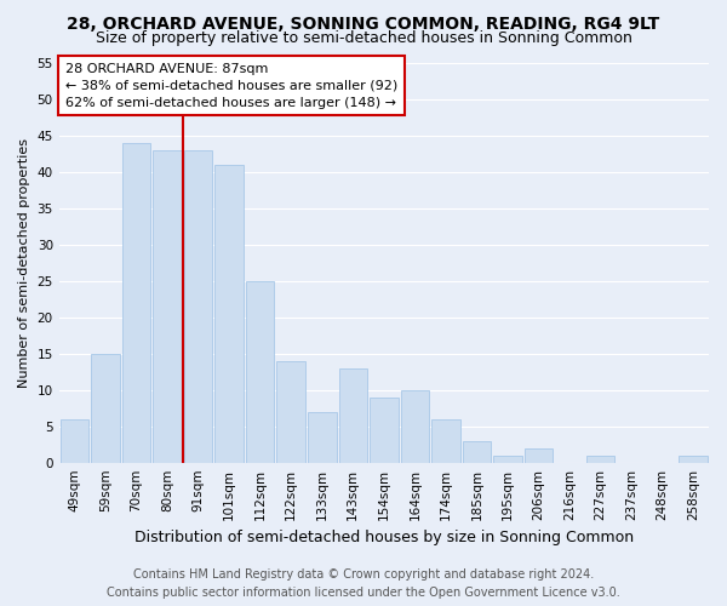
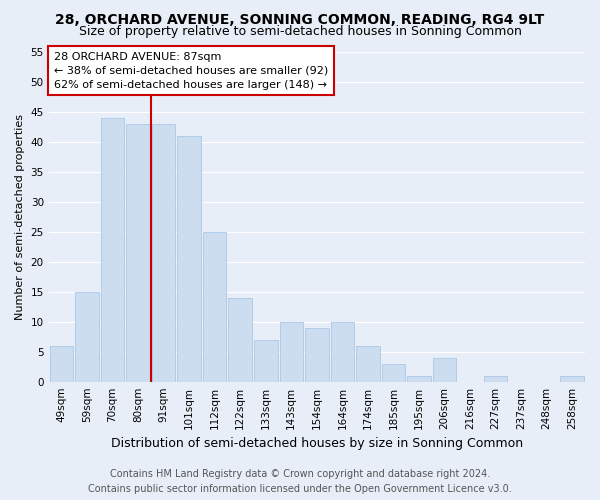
143sqm: 13 -> 10
206sqm: 2 -> 4
